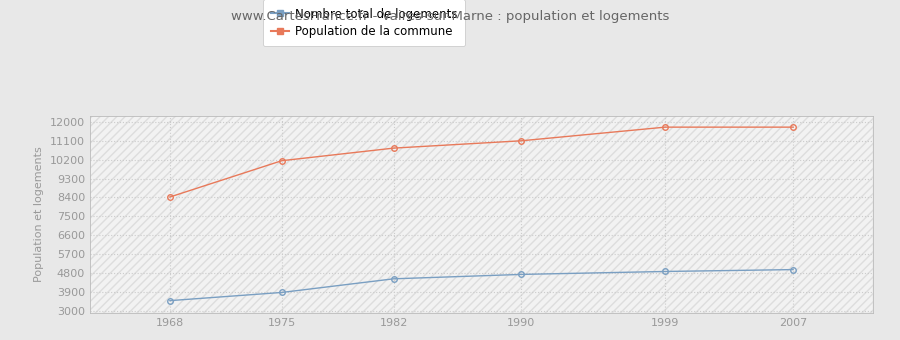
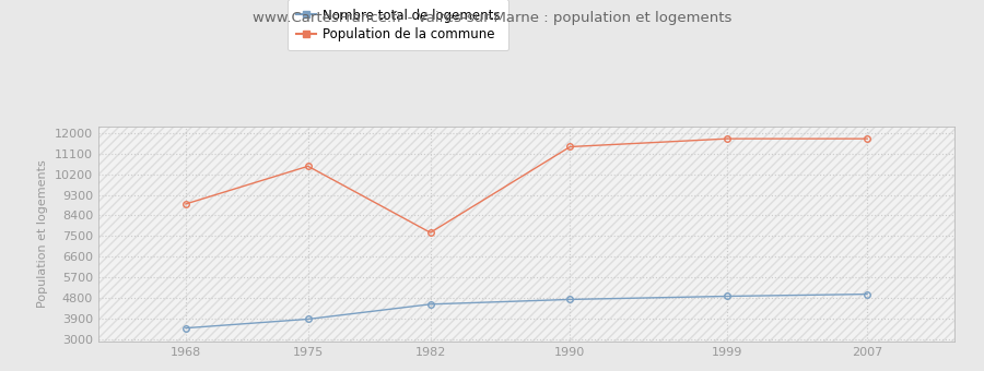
Population de la commune/1968: 8420 -> 8900
Population de la commune/1975: 10150 -> 10550
Population de la commune/1982: 10750 -> 7650
Population de la commune/1990: 11100 -> 11400
